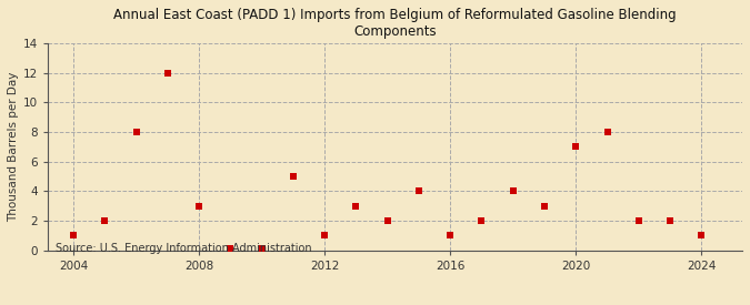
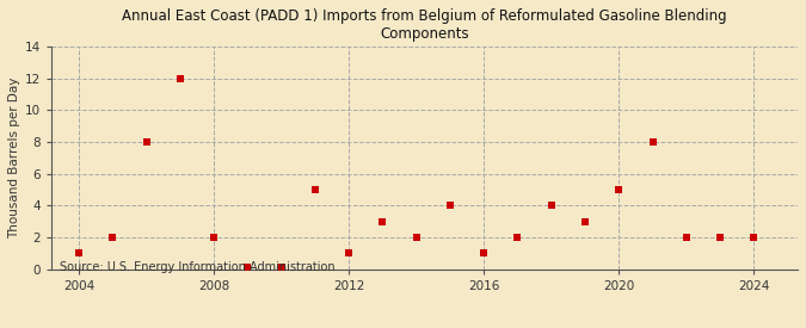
2008: 3.0 -> 2.0
2020: 7.0 -> 5.0
2024: 1.0 -> 2.0
